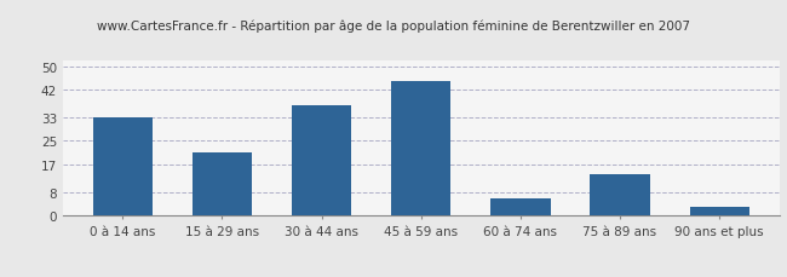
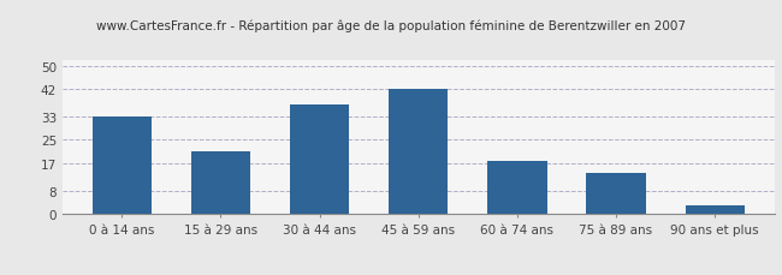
45 à 59 ans: 45 -> 42
60 à 74 ans: 6 -> 18
